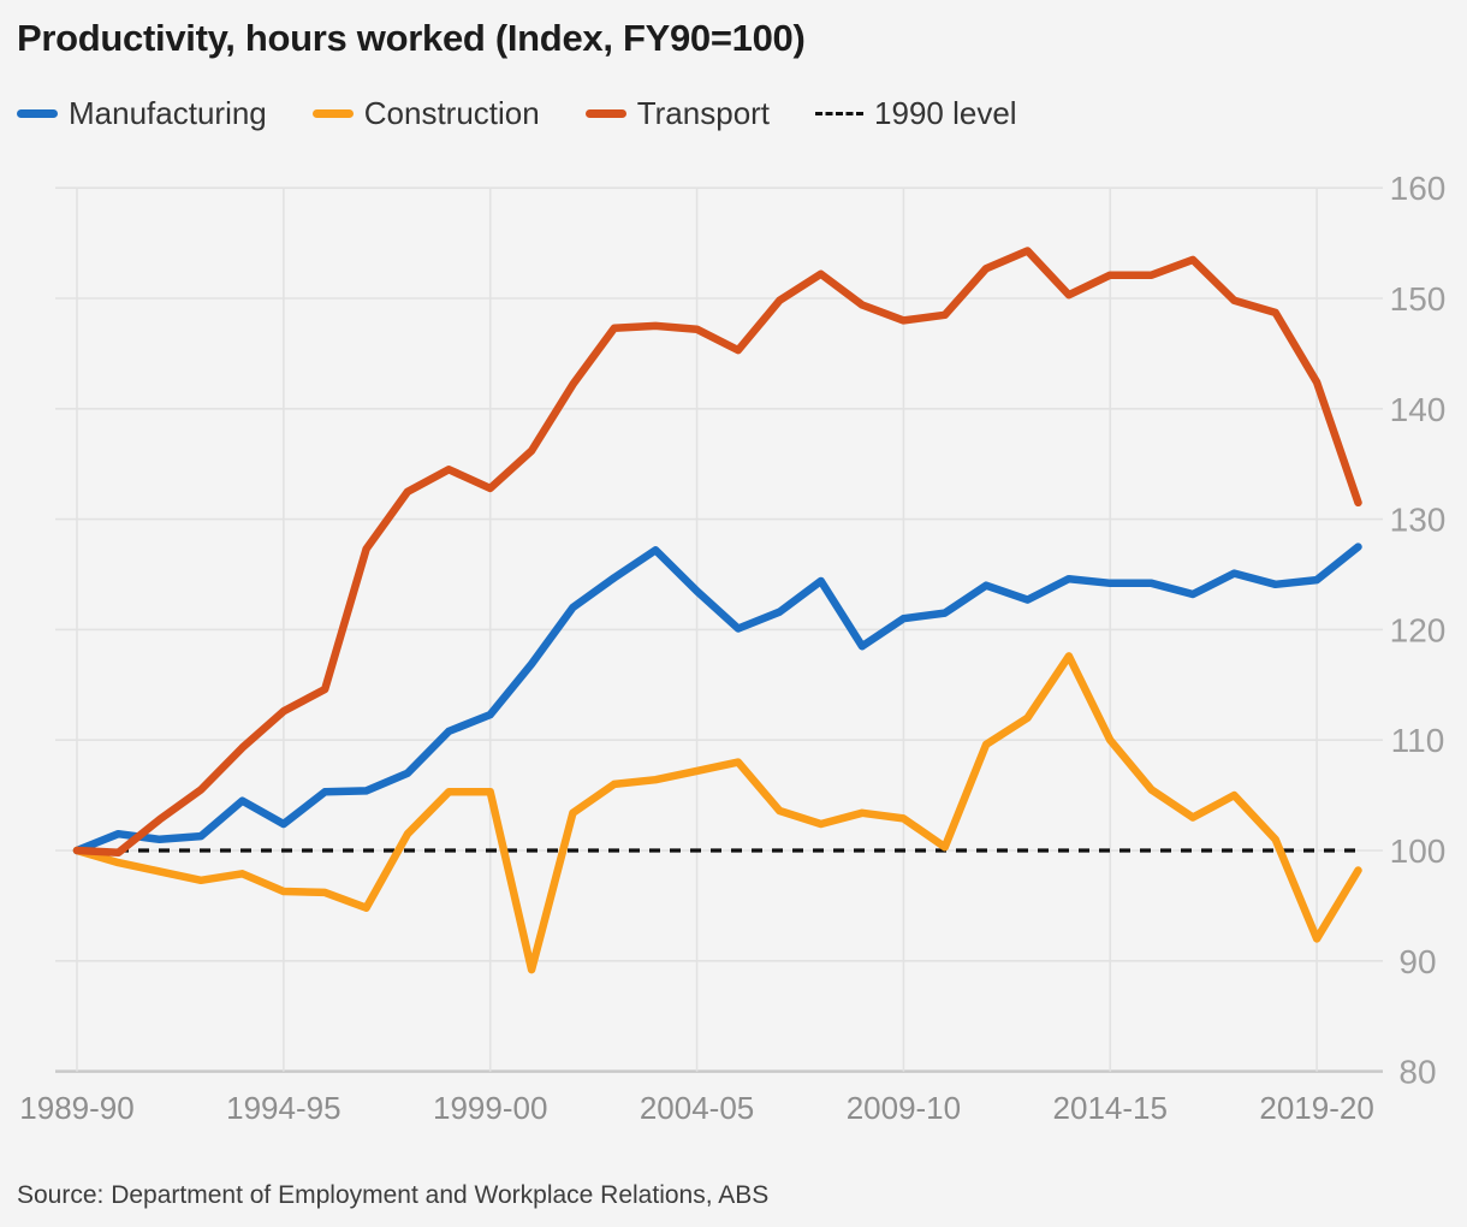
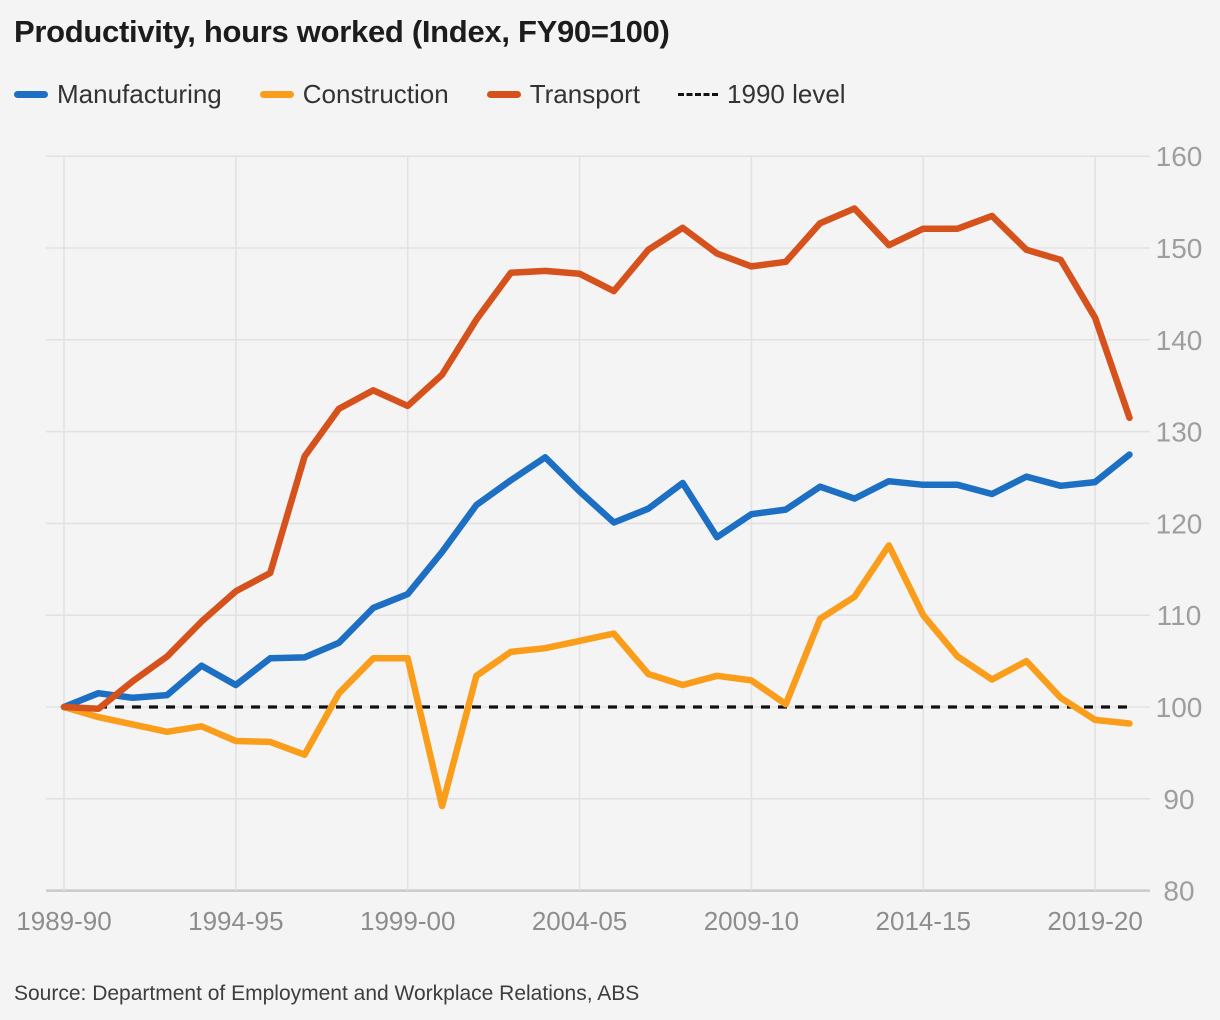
Construction/2019-20: 92 -> 99
